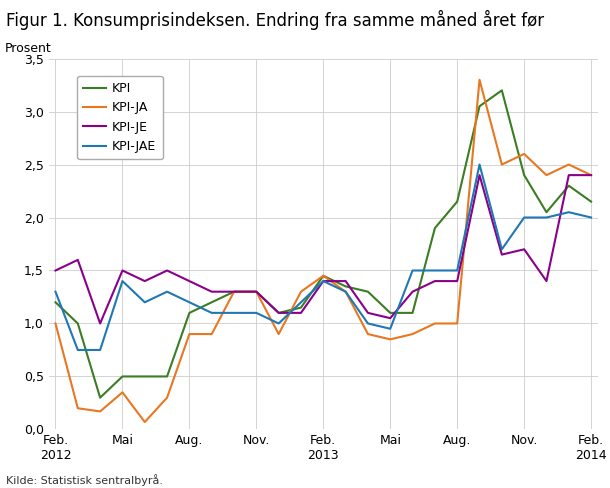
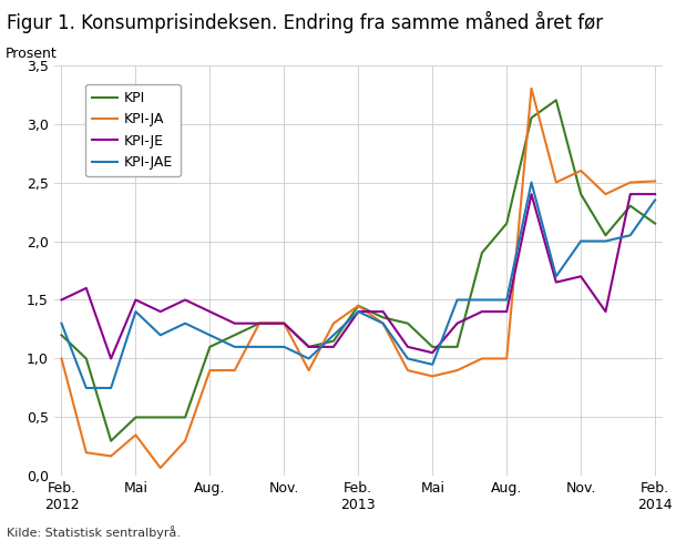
KPI-JA/Feb. 2014: 2,40 -> 2,51
KPI-JAE/Feb. 2014: 2,00 -> 2,35
